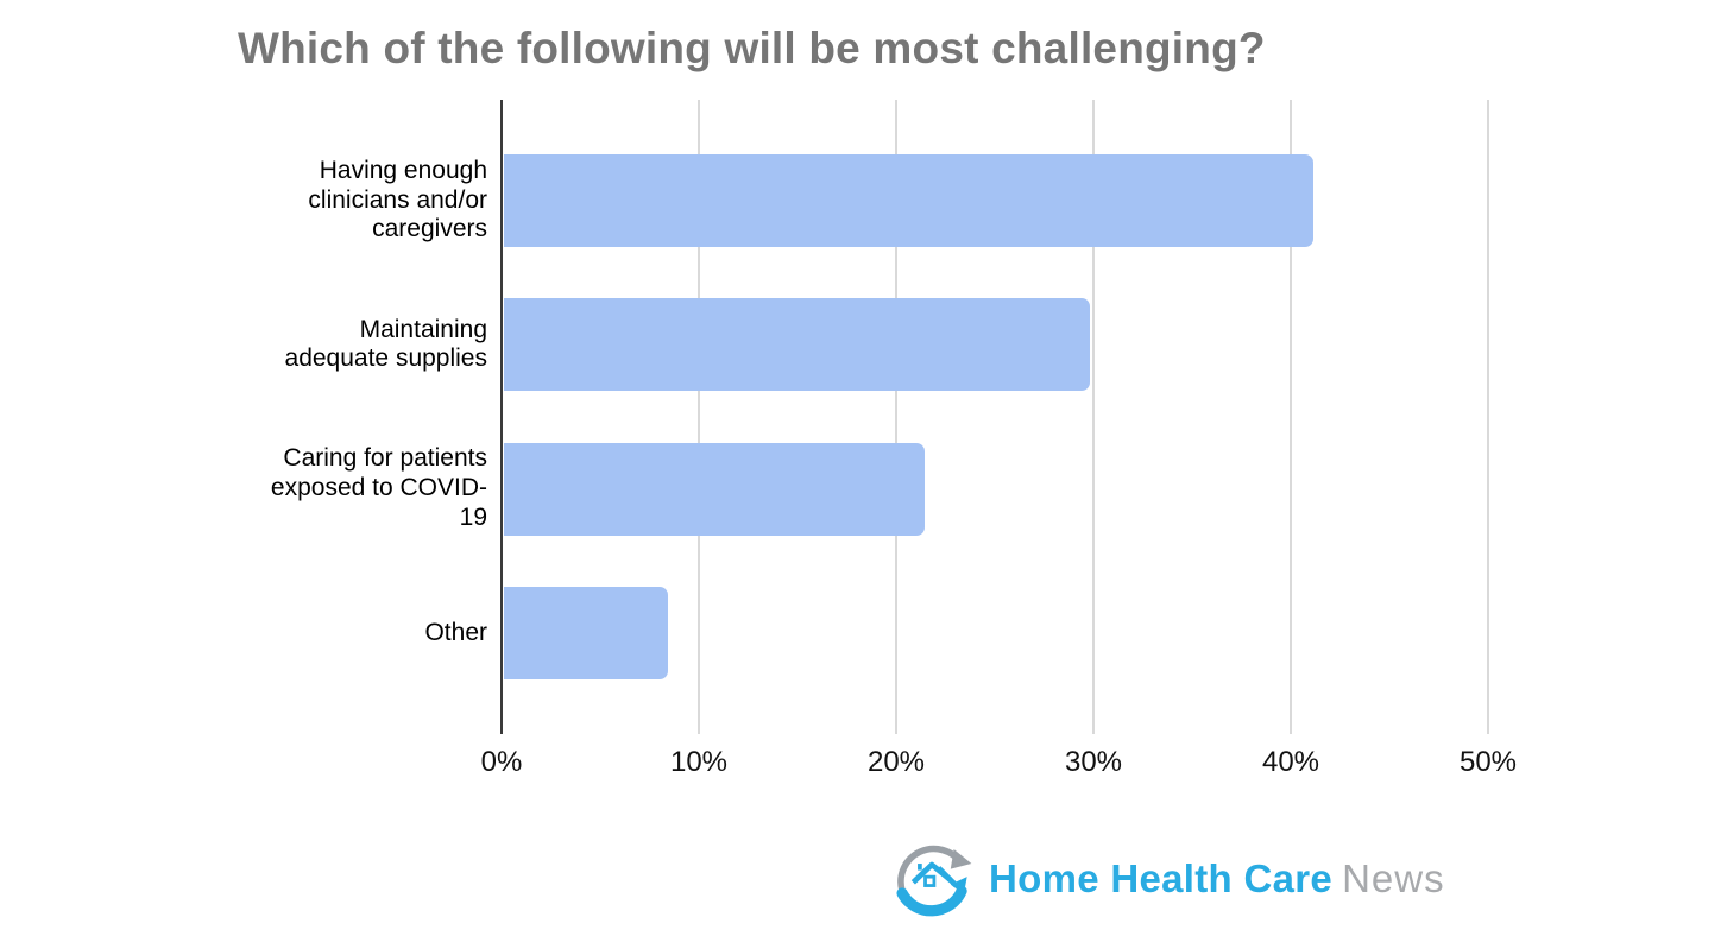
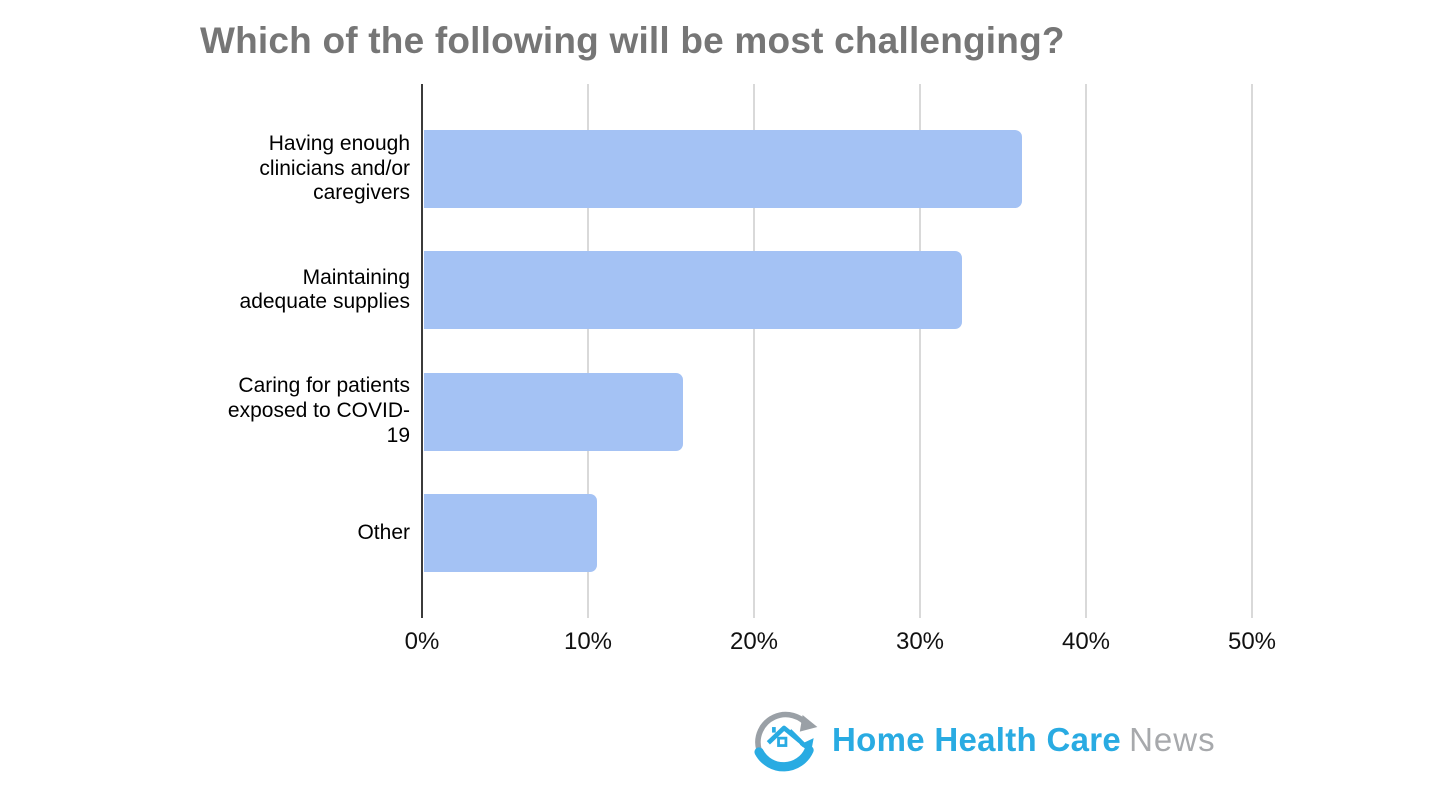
Having enough clinicians and/or caregivers: 41.0% -> 36.0%
Maintaining adequate supplies: 29.7% -> 32.4%
Caring for patients exposed to COVID-19: 21.3% -> 15.6%
Other: 8.3% -> 10.4%
